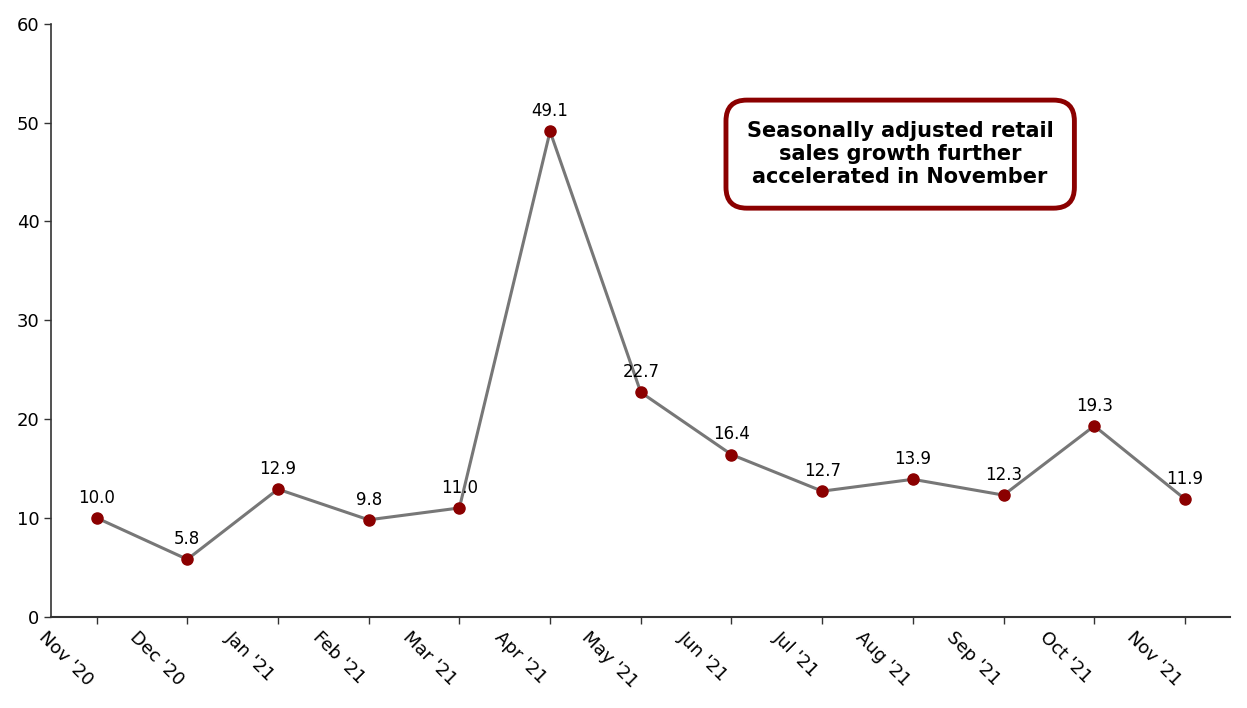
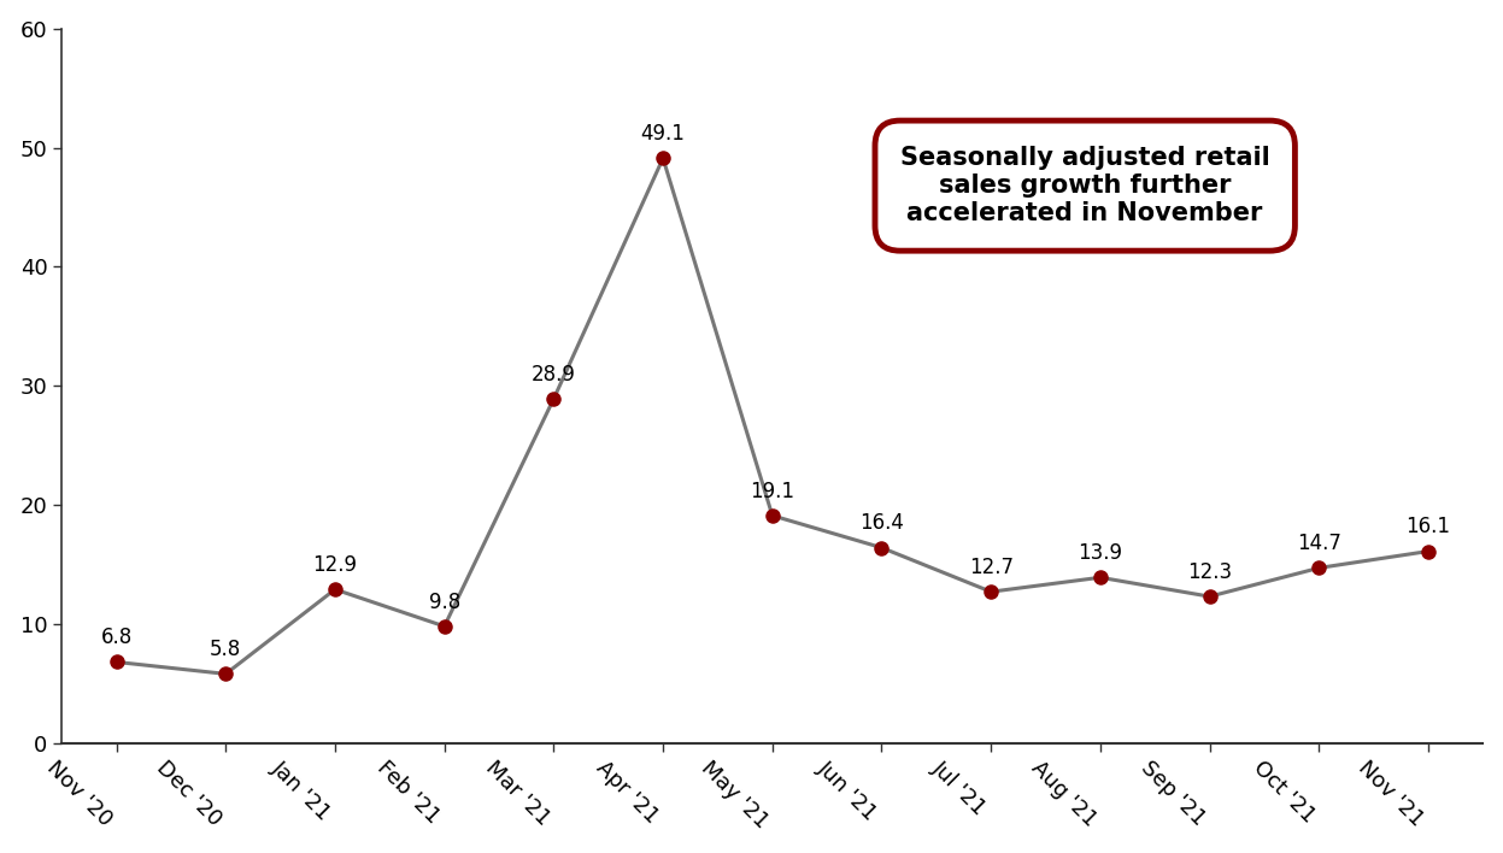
Nov '20: 10.0 -> 6.8
Mar '21: 11.0 -> 28.9
May '21: 22.7 -> 19.1
Oct '21: 19.3 -> 14.7
Nov '21: 11.9 -> 16.1
